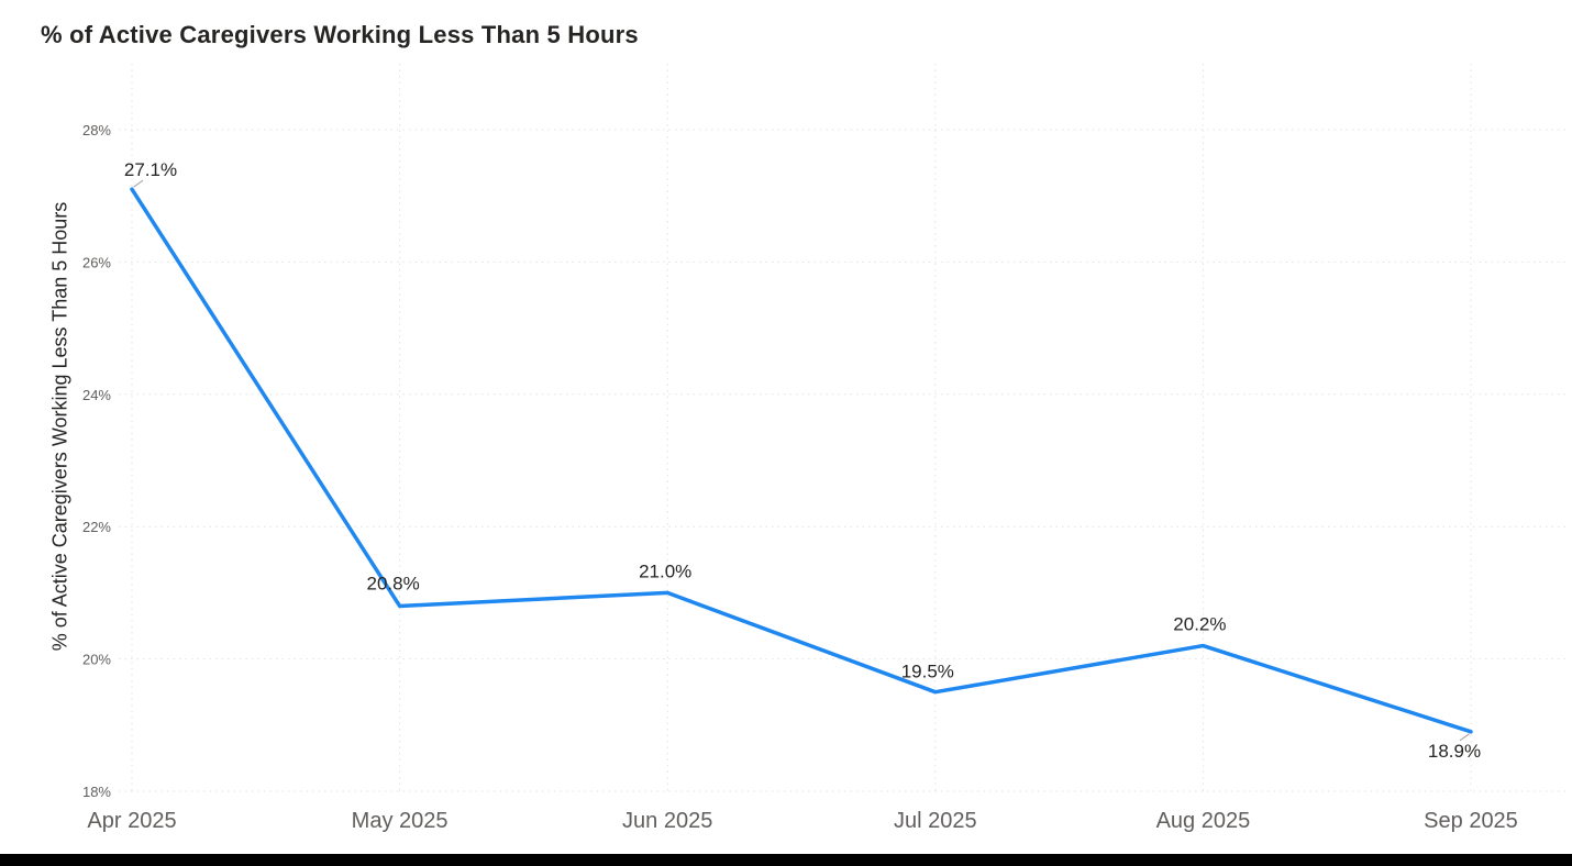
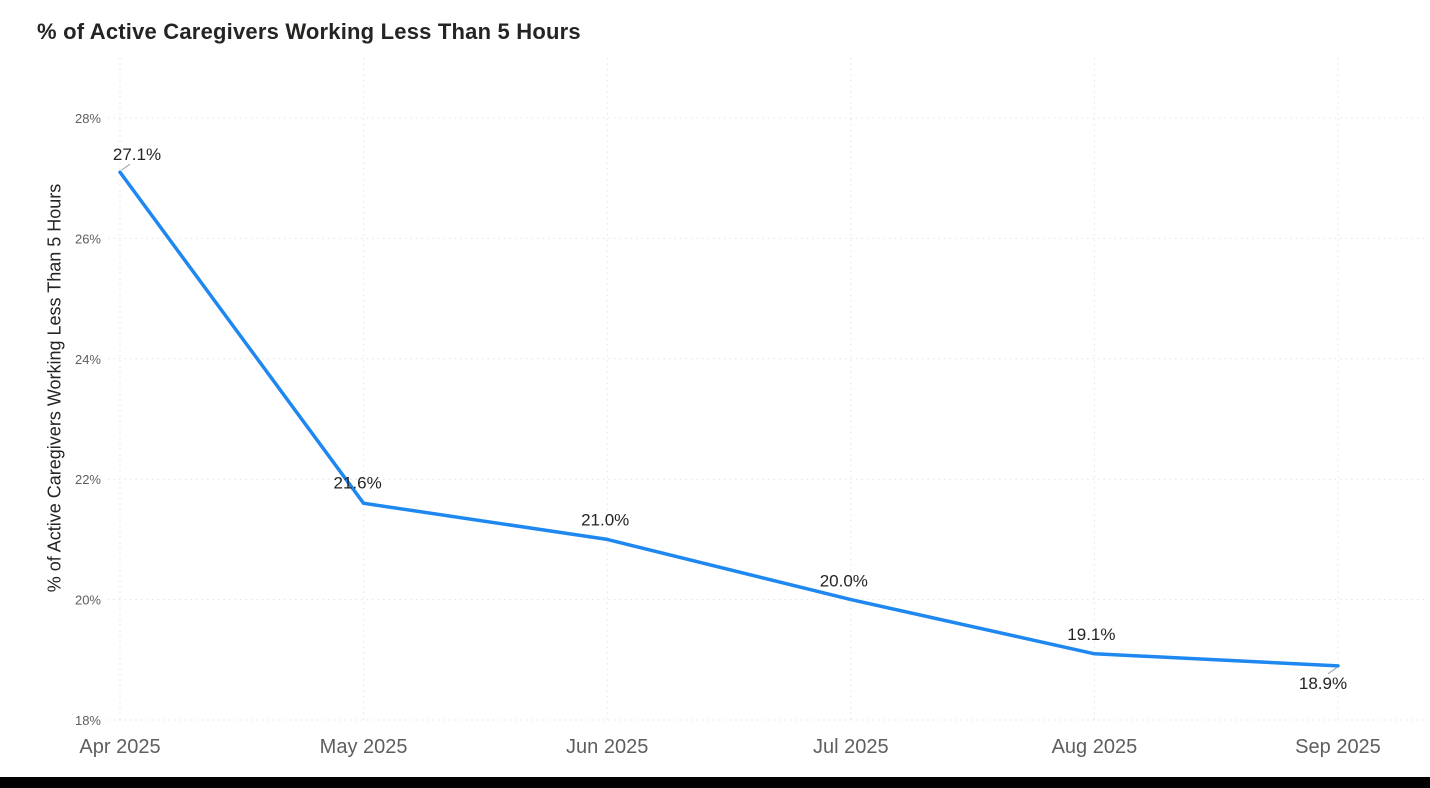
May 2025: 20.8% -> 21.6%
Jul 2025: 19.5% -> 20.0%
Aug 2025: 20.2% -> 19.1%
